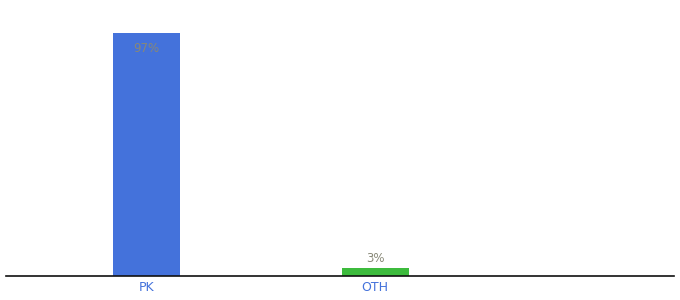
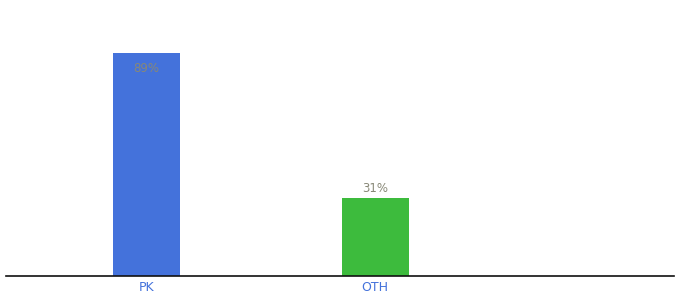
PK: 97% -> 89%
OTH: 3% -> 31%
